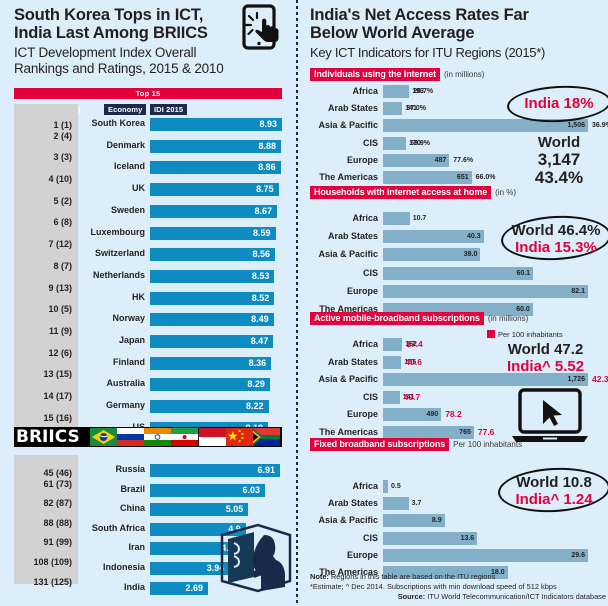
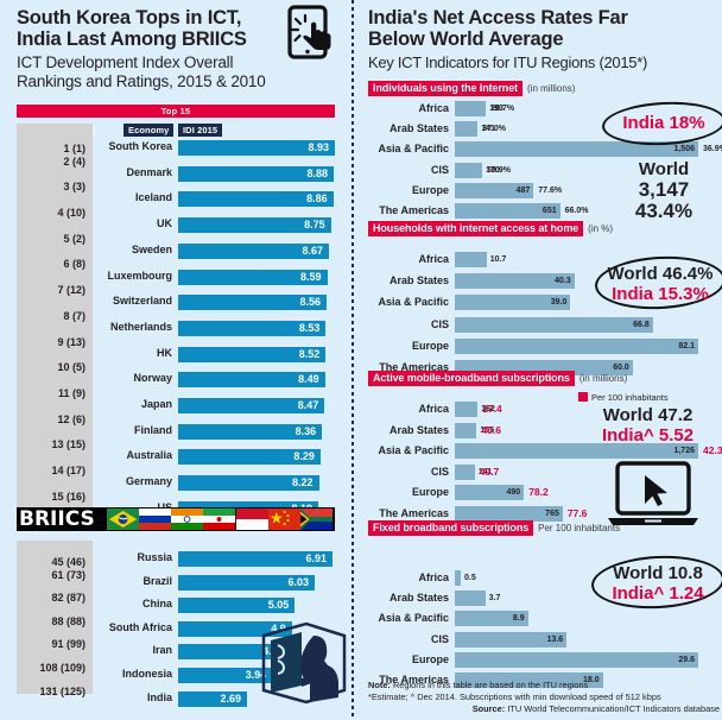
Households with internet access at home/CIS: 60.1 -> 66.8
